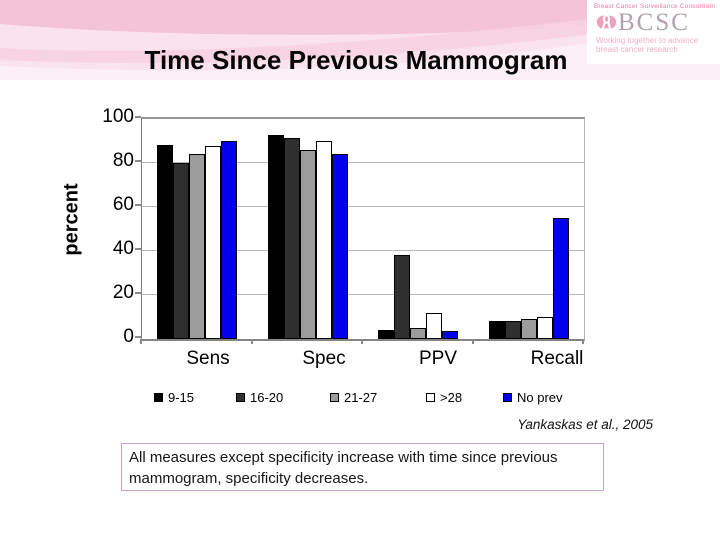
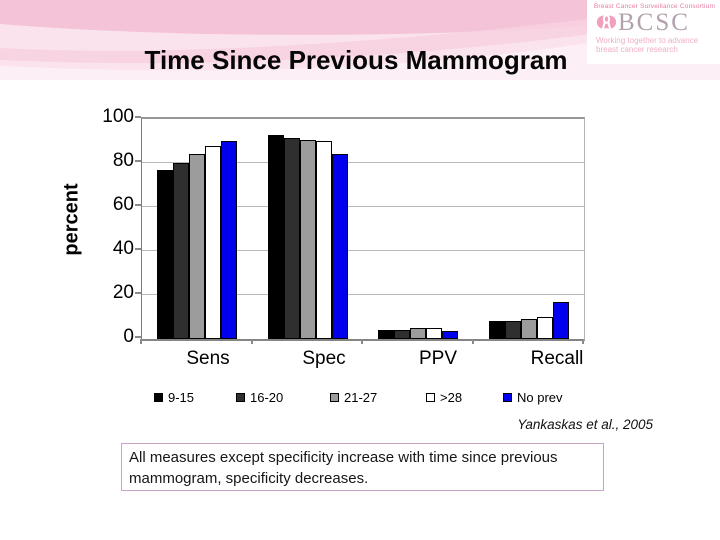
9-15/Sens: 88 -> 77
21-27/Spec: 86 -> 90
16-20/PPV: 38 -> 4
>28/PPV: 12 -> 5
No prev/Recall: 55 -> 17
